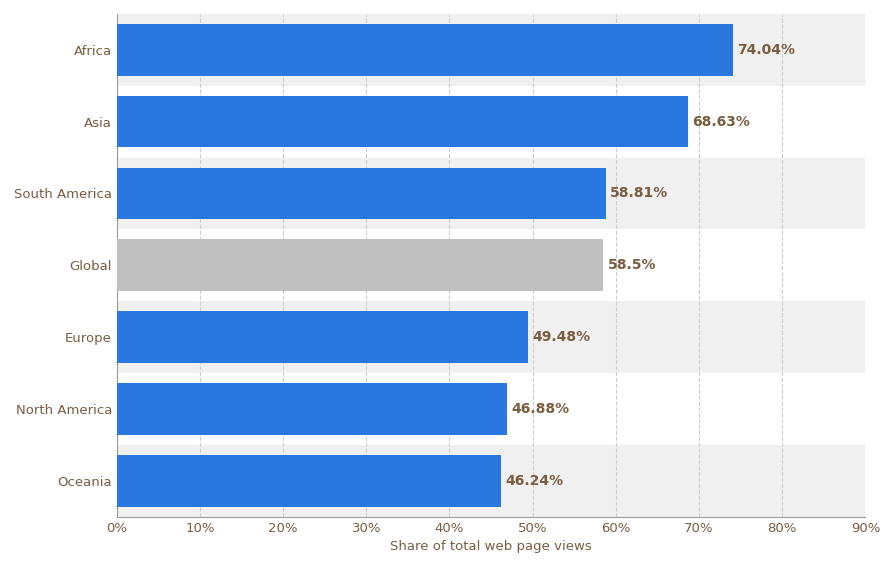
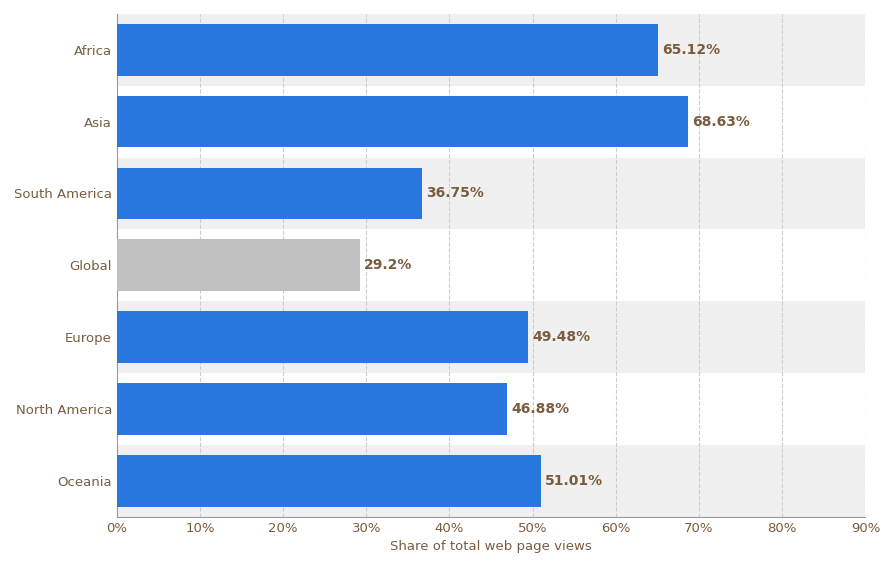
Africa: 74.04% -> 65.12%
South America: 58.81% -> 36.75%
Global: 58.5% -> 29.2%
Oceania: 46.24% -> 51.01%
